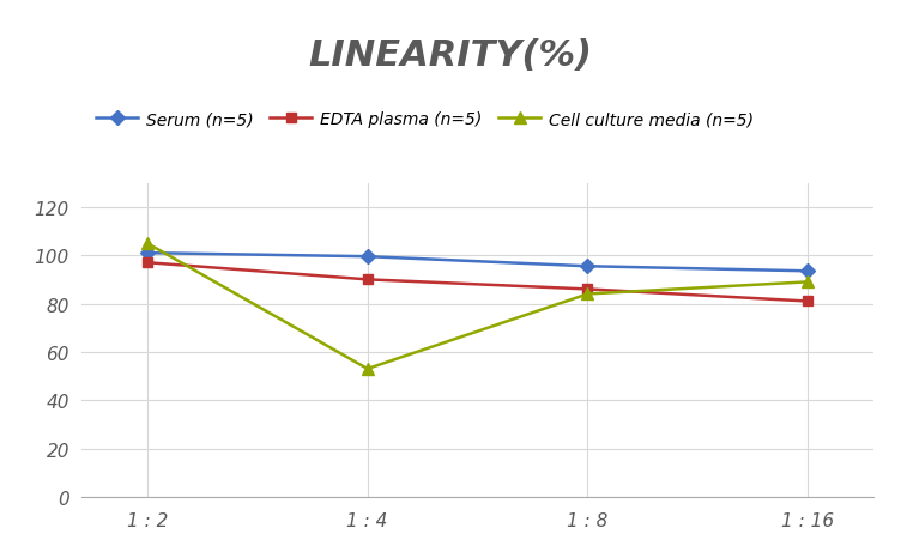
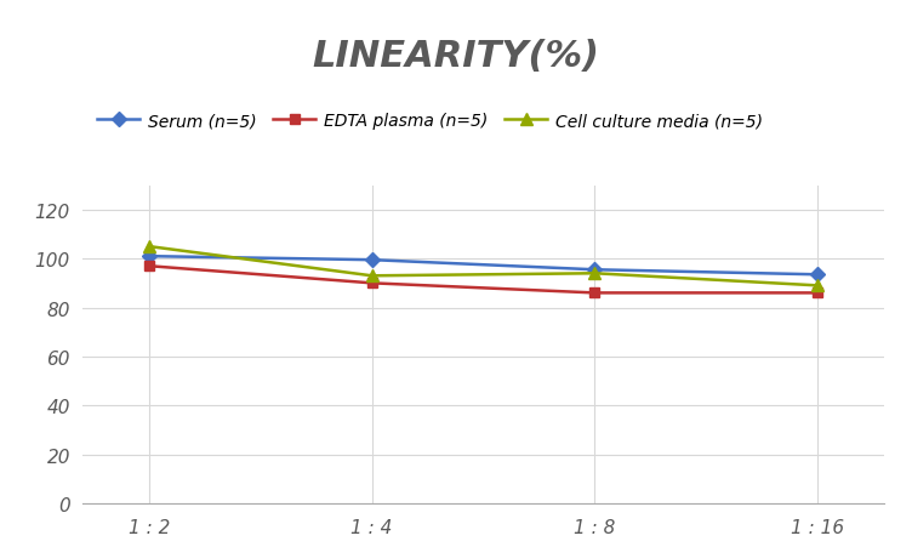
Cell culture media (n=5)/1 : 4: 53 -> 93
Cell culture media (n=5)/1 : 8: 84 -> 94
EDTA plasma (n=5)/1 : 16: 81 -> 86
